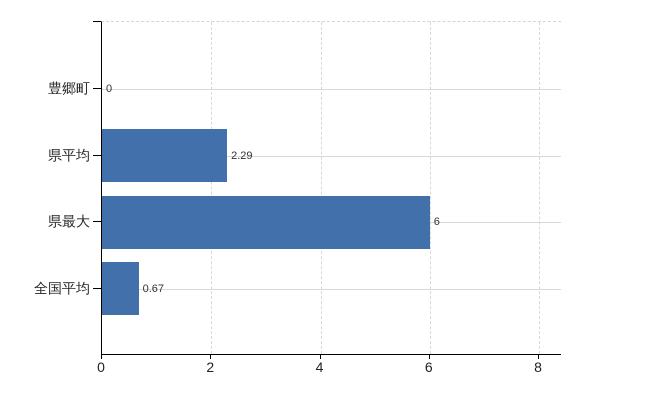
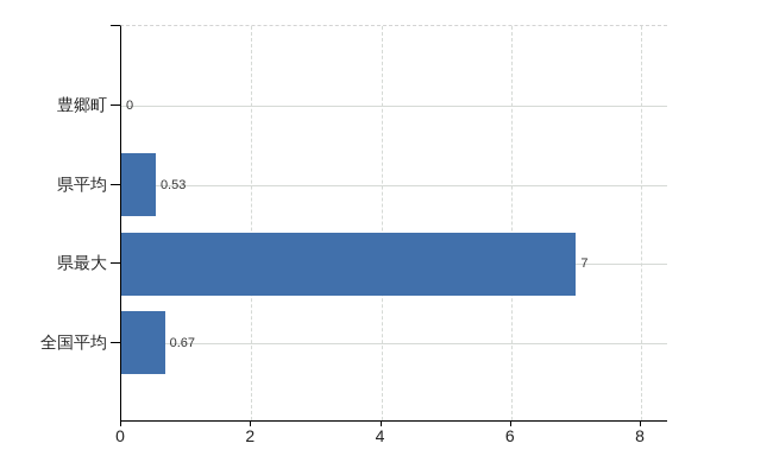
県平均: 2.29 -> 0.53
県最大: 6 -> 7
